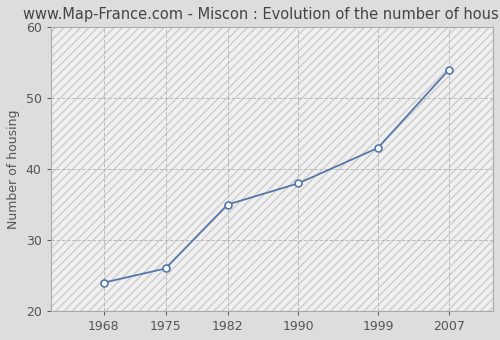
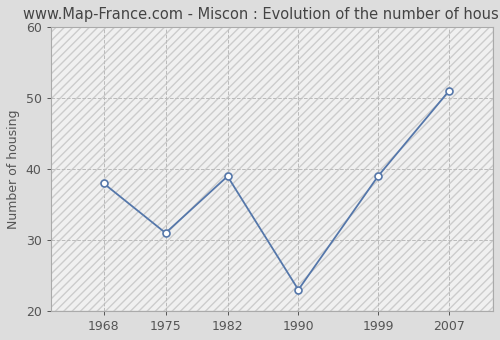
1968: 24 -> 38
1975: 26 -> 31
1982: 35 -> 39
1990: 38 -> 23
1999: 43 -> 39
2007: 54 -> 51
